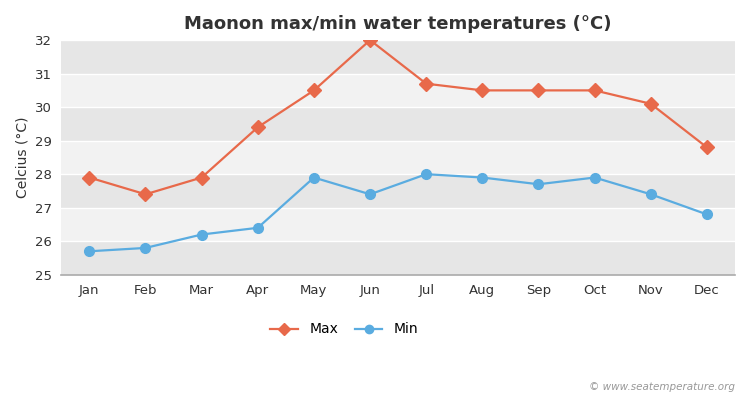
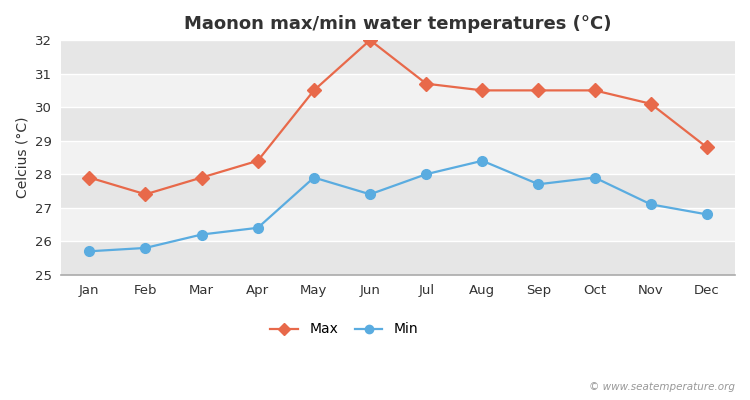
Max/Apr: 29.4 -> 28.4
Min/Aug: 27.9 -> 28.4
Min/Nov: 27.4 -> 27.1
